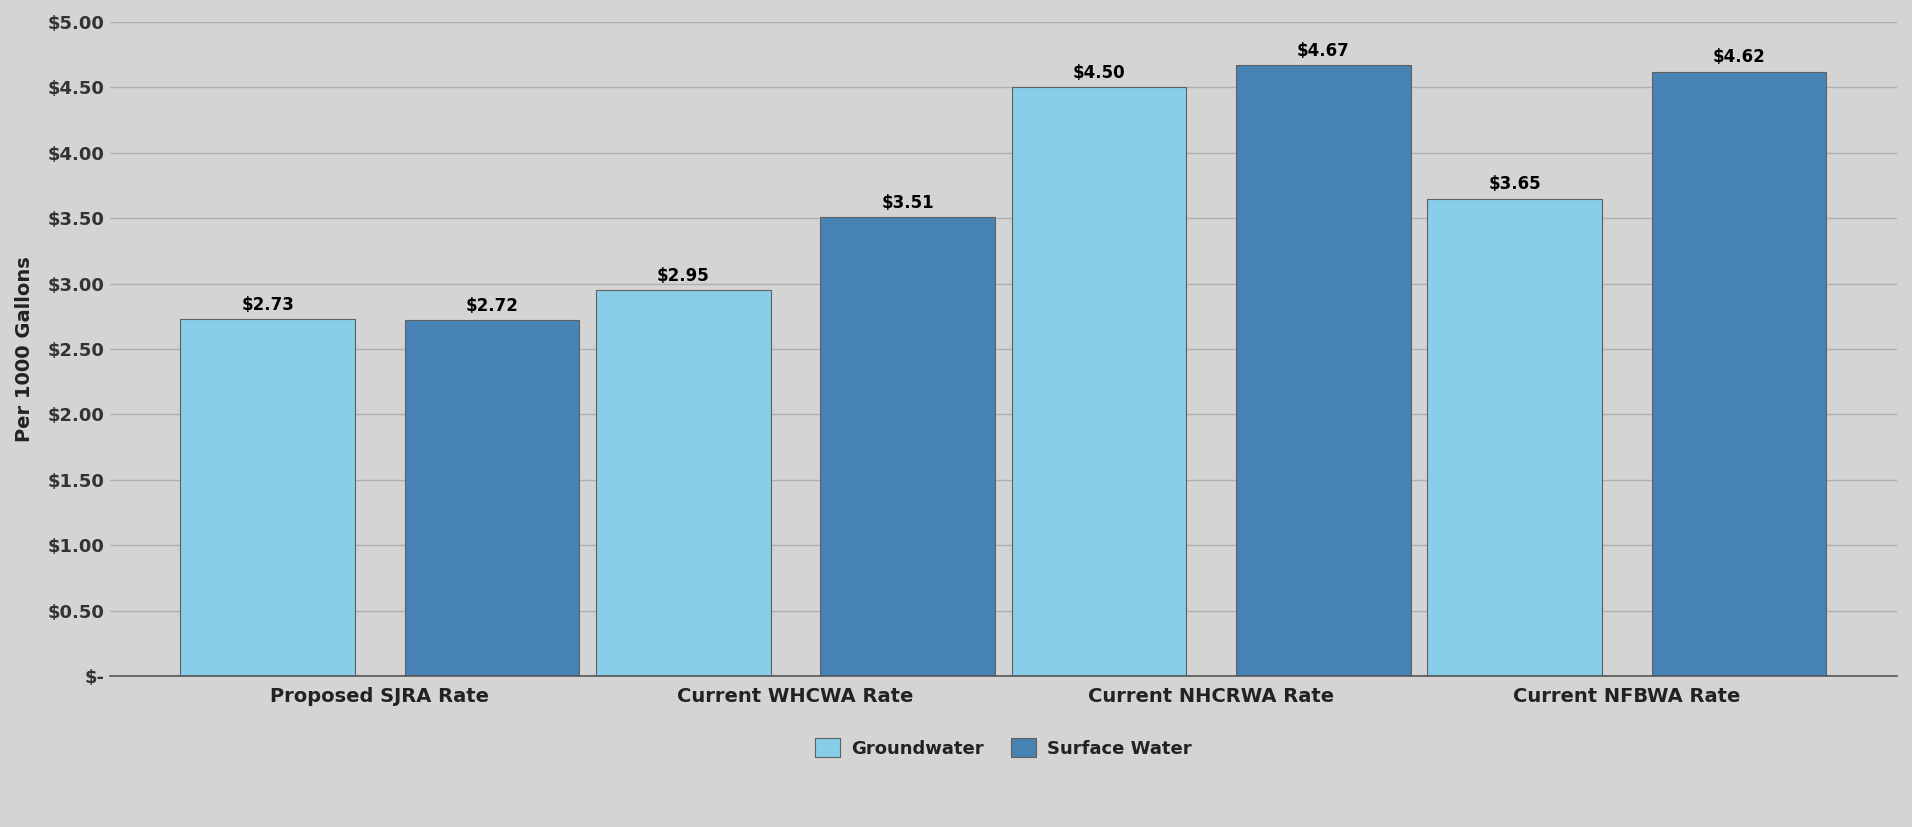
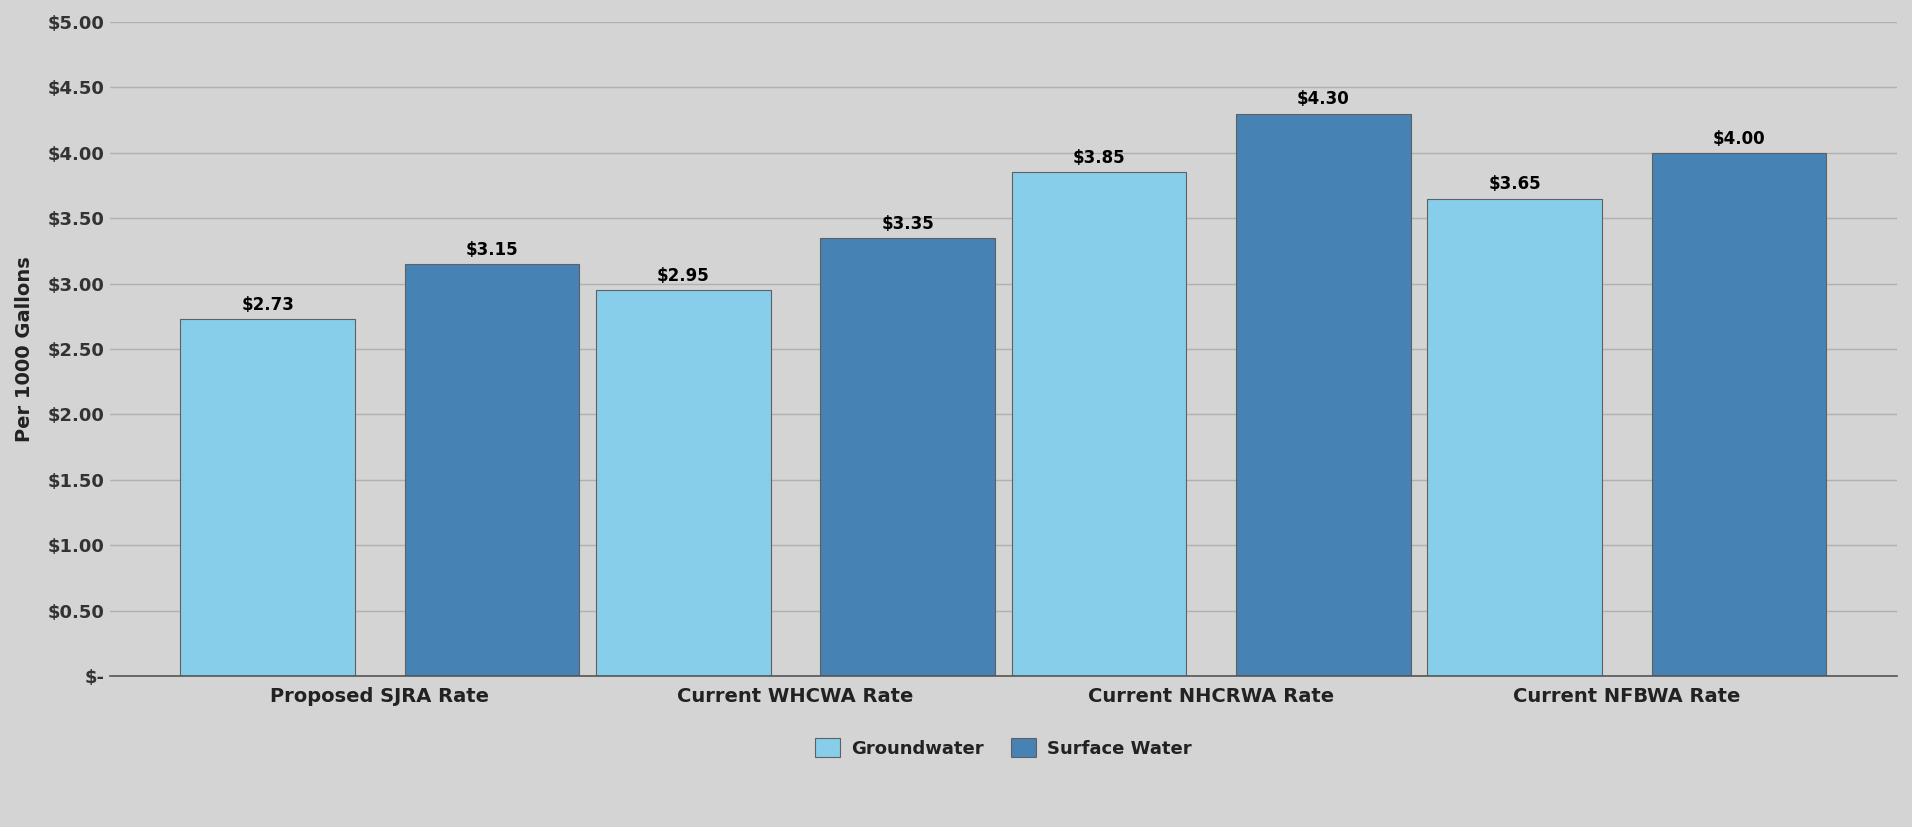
Surface Water/Proposed SJRA Rate: $2.72 -> $3.15
Surface Water/Current WHCWA Rate: $3.51 -> $3.35
Groundwater/Current NHCRWA Rate: $4.50 -> $3.85
Surface Water/Current NHCRWA Rate: $4.67 -> $4.30
Surface Water/Current NFBWA Rate: $4.62 -> $4.00
